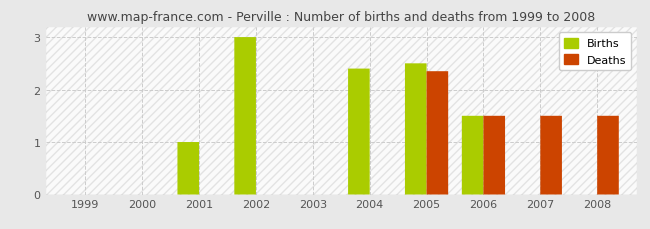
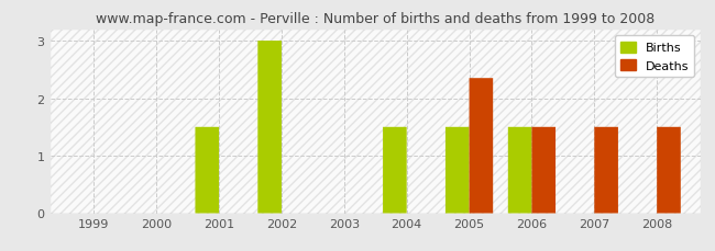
Births/2001: 1.0 -> 1.5
Births/2004: 2.4 -> 1.5
Births/2005: 2.5 -> 1.5
